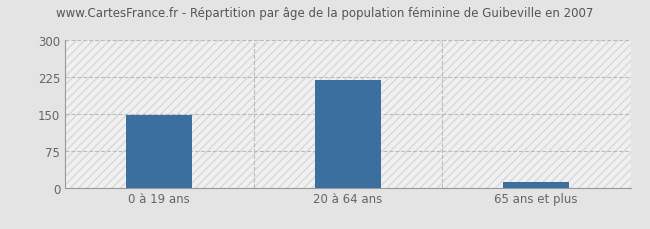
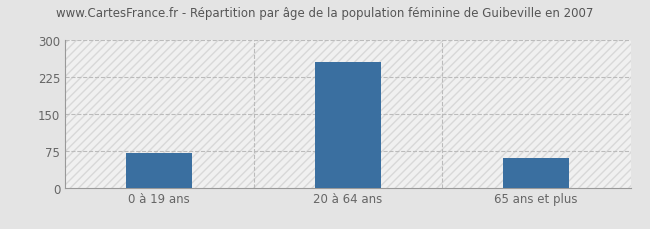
0 à 19 ans: 148 -> 70
20 à 64 ans: 220 -> 255
65 ans et plus: 12 -> 60
